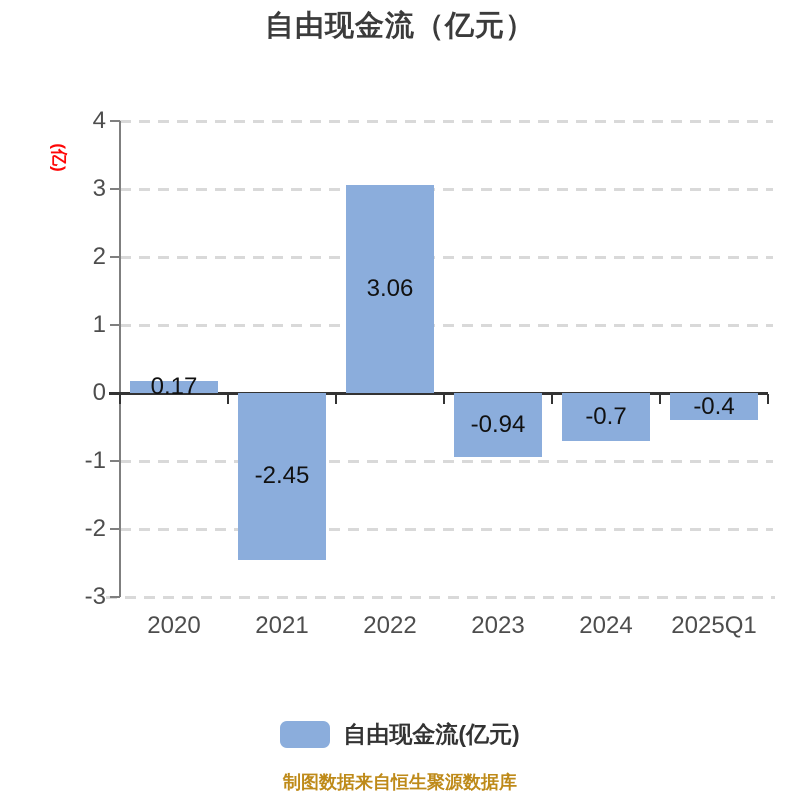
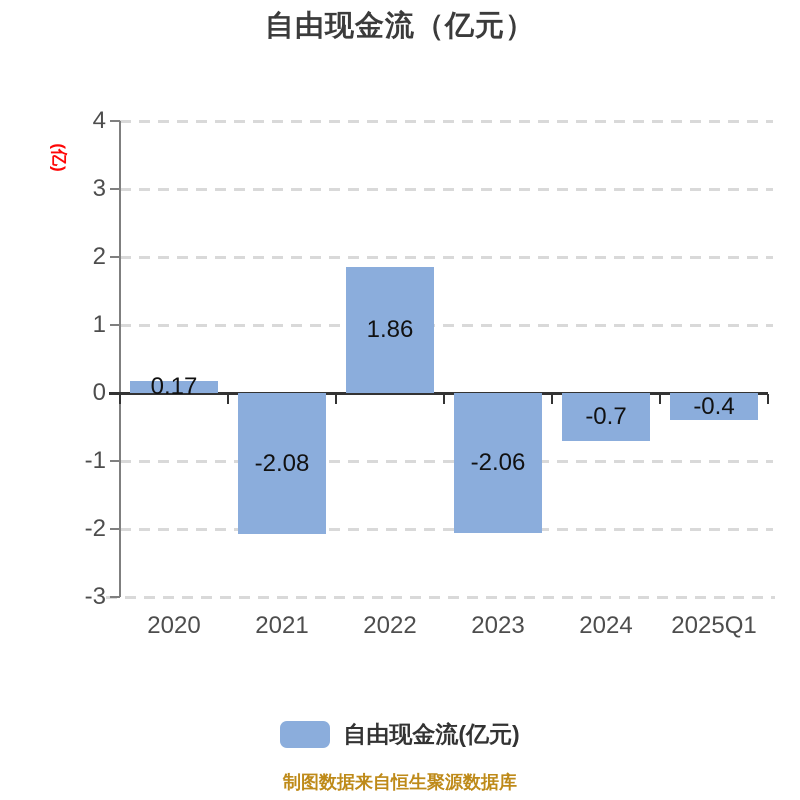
2021: -2.45 -> -2.08
2022: 3.06 -> 1.86
2023: -0.94 -> -2.06
